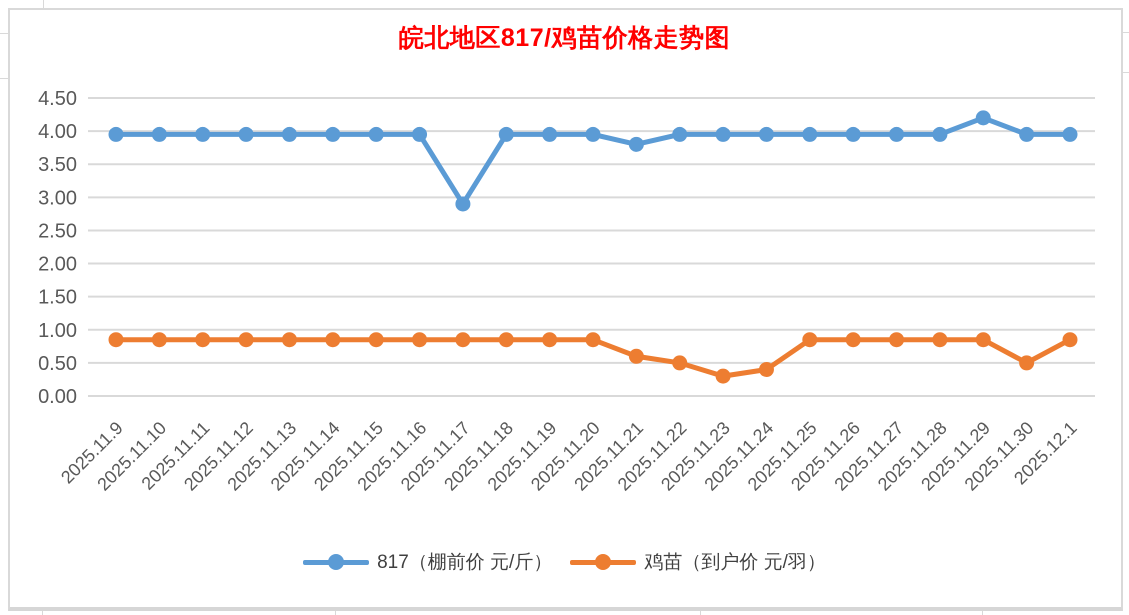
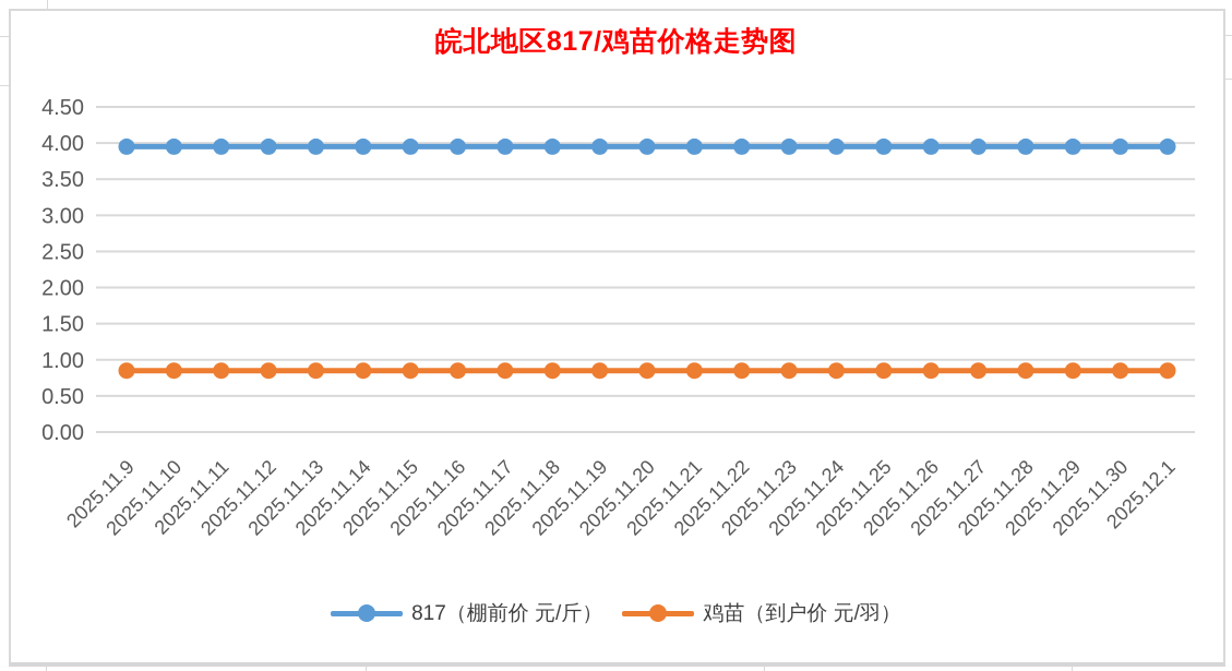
817（棚前价 元/斤）/2025.11.17: 2.9 -> 4.0
817（棚前价 元/斤）/2025.11.21: 3.8 -> 4.0
鸡苗（到户价 元/羽）/2025.11.21: 0.6 -> 0.8
鸡苗（到户价 元/羽）/2025.11.22: 0.5 -> 0.8
鸡苗（到户价 元/羽）/2025.11.23: 0.3 -> 0.8
鸡苗（到户价 元/羽）/2025.11.24: 0.4 -> 0.8
817（棚前价 元/斤）/2025.11.29: 4.2 -> 4.0
鸡苗（到户价 元/羽）/2025.11.30: 0.5 -> 0.8
